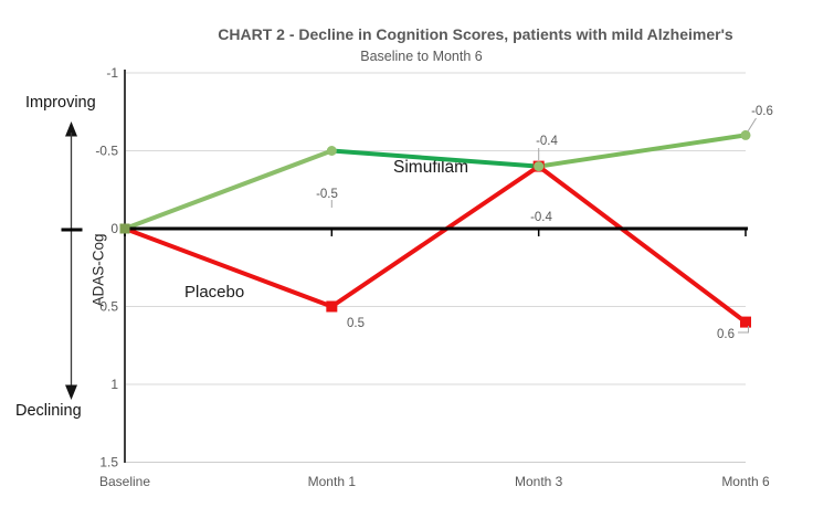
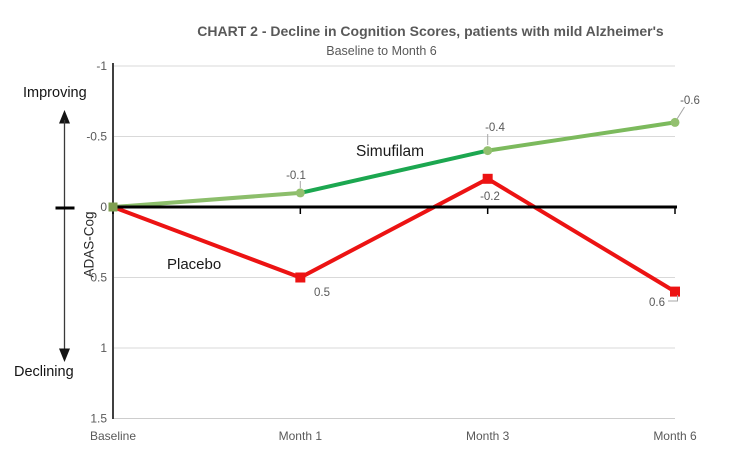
Simufilam/Month 1: -0.5 -> -0.1
Placebo/Month 3: -0.4 -> -0.2
